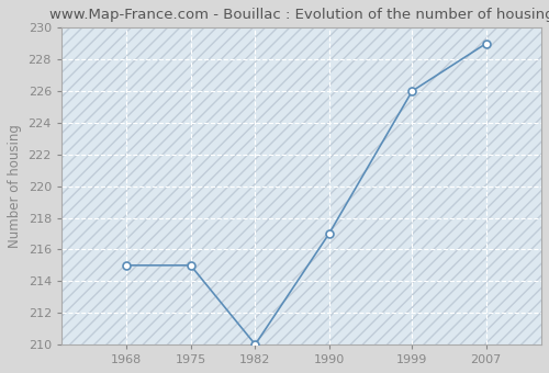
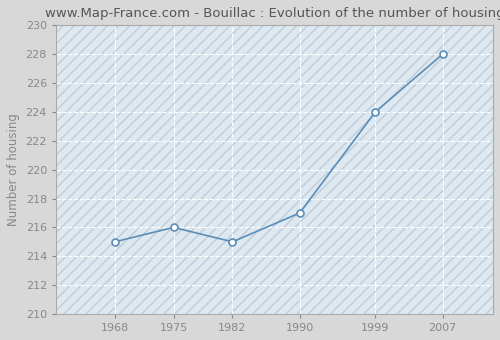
1975: 215 -> 216
1982: 210 -> 215
1999: 226 -> 224
2007: 229 -> 228
